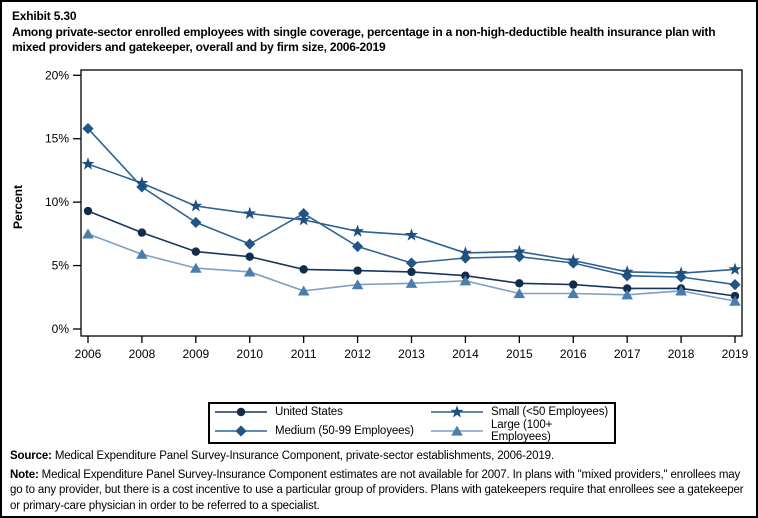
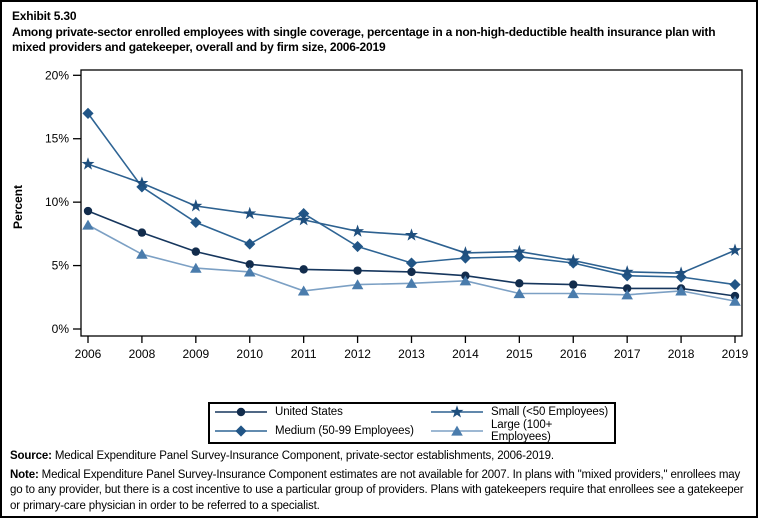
Medium (50-99 Employees)/2006: 15.8% -> 17.0%
Large (100+ Employees)/2006: 7.5% -> 8.2%
United States/2010: 5.7% -> 5.1%
Small (<50 Employees)/2019: 4.7% -> 6.2%
